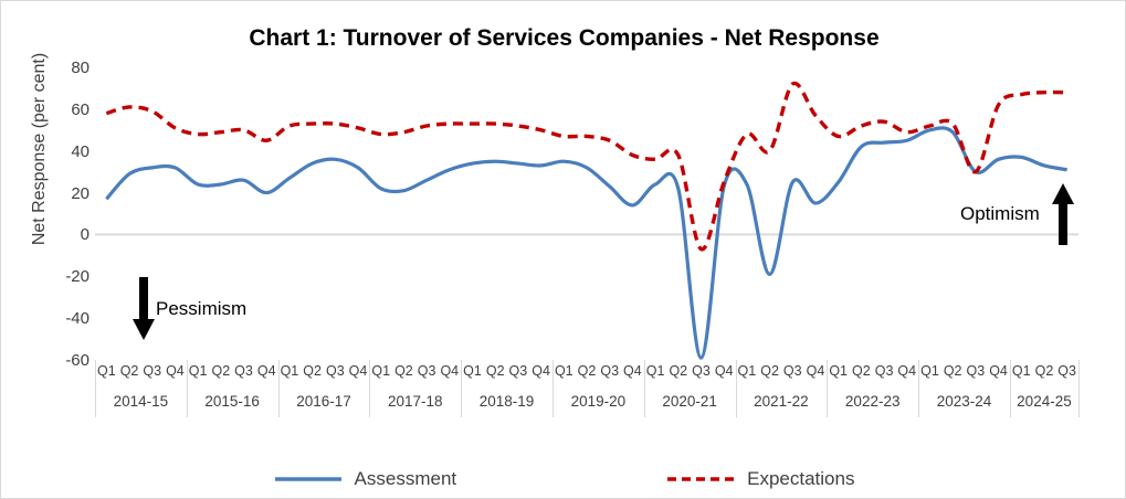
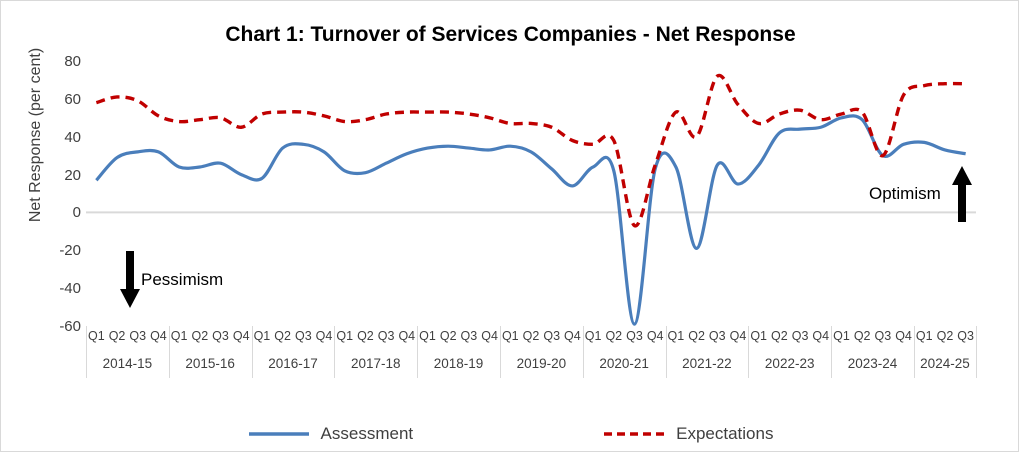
Assessment/2016-17 Q1: 27 -> 18
Expectations/2021-22 Q1: 48 -> 53
